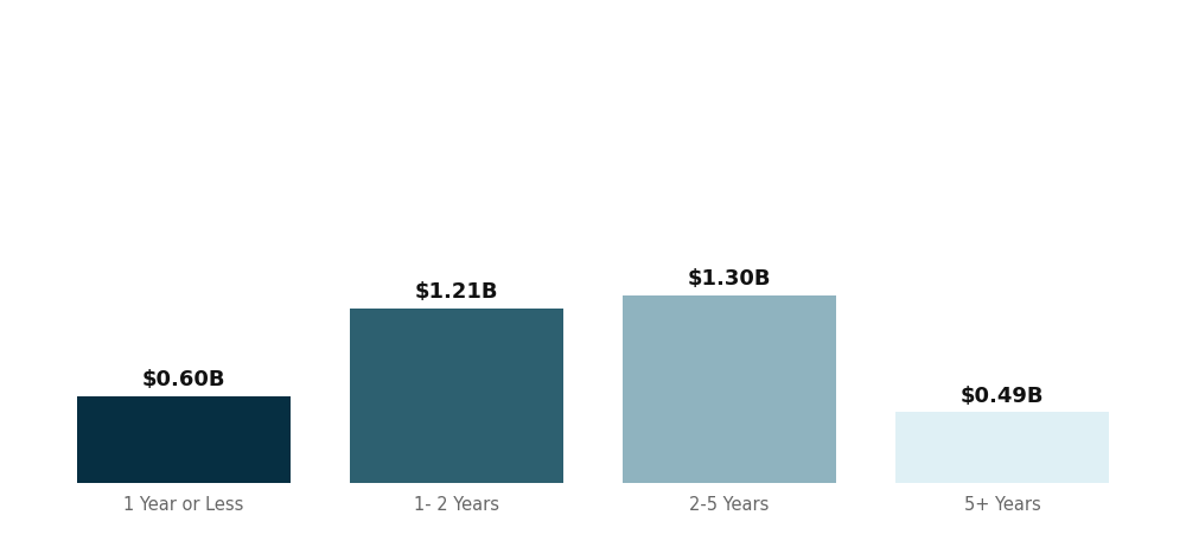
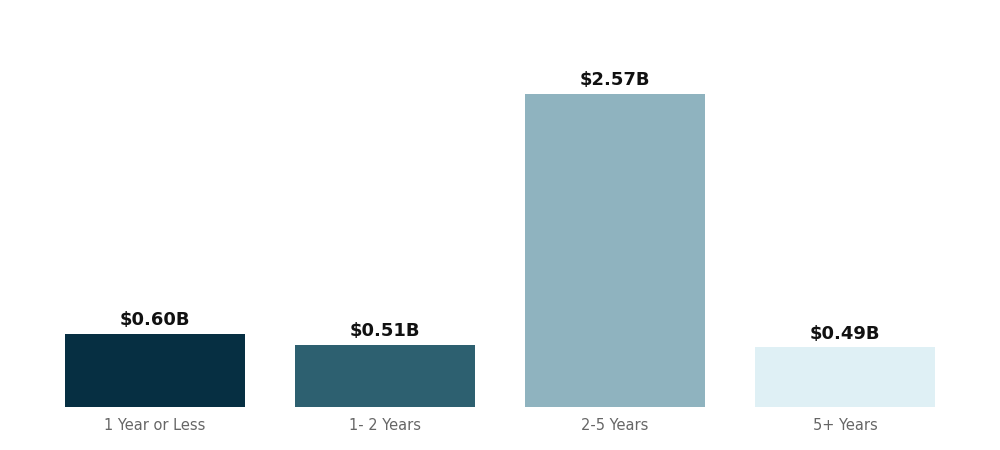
1- 2 Years: $1.21B -> $0.51B
2-5 Years: $1.30B -> $2.57B
